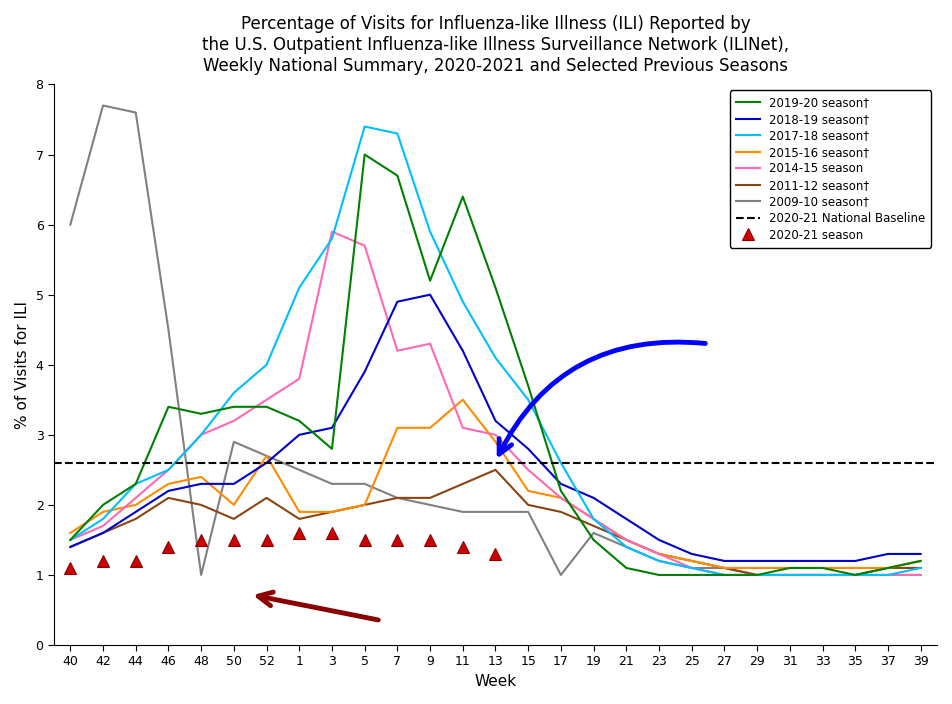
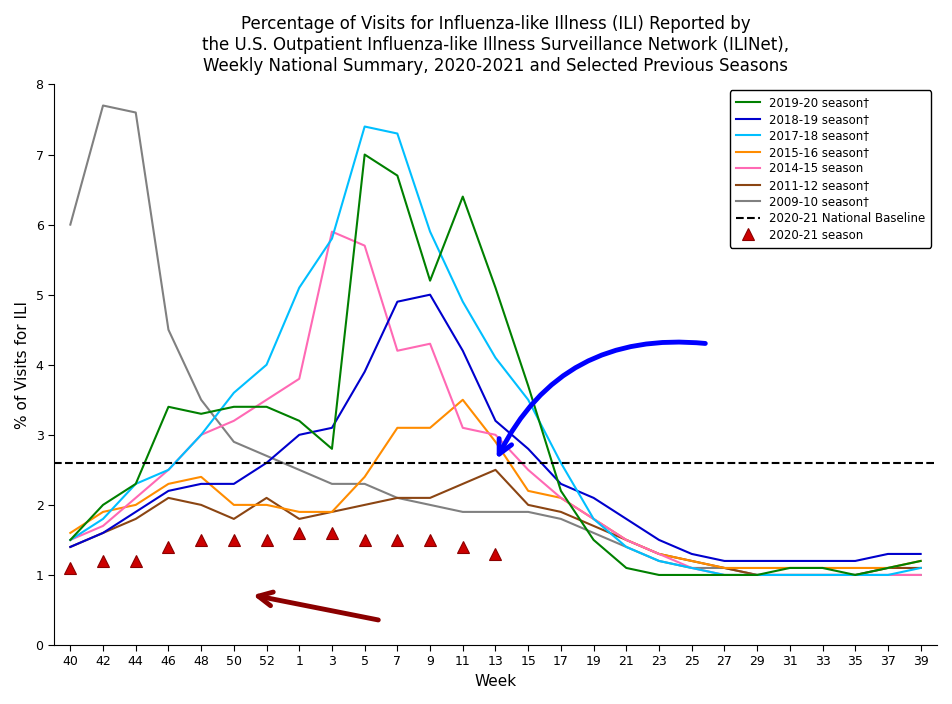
2009-10 season†/48: 1.0 -> 3.5
2015-16 season†/52: 2.7 -> 2.0
2015-16 season†/5: 2.0 -> 2.4
2009-10 season†/17: 1.0 -> 1.8
